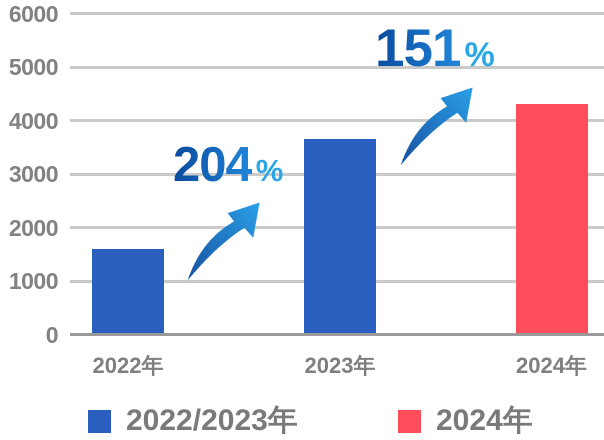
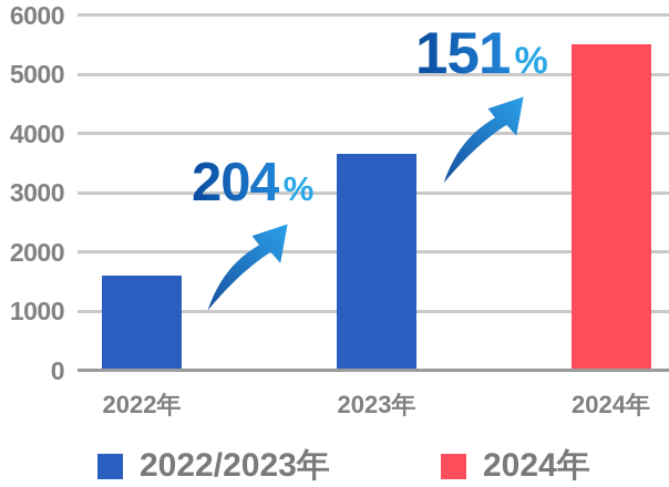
2024年: 4300 -> 5500
